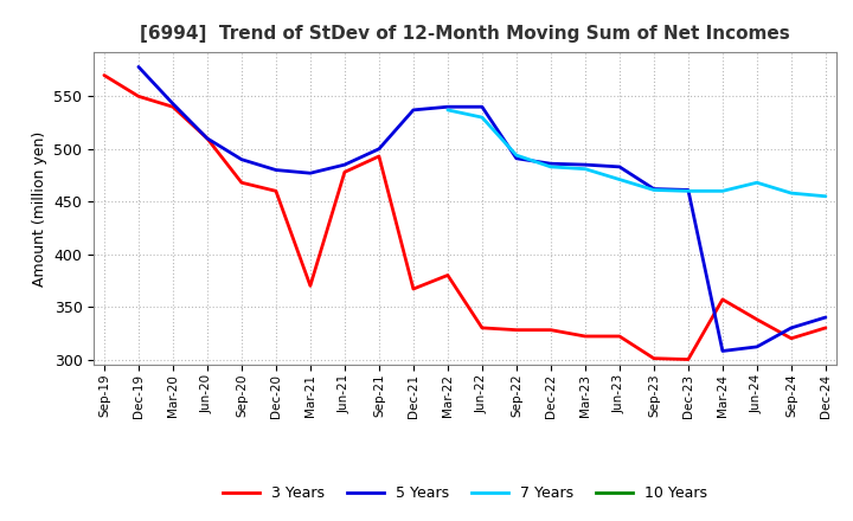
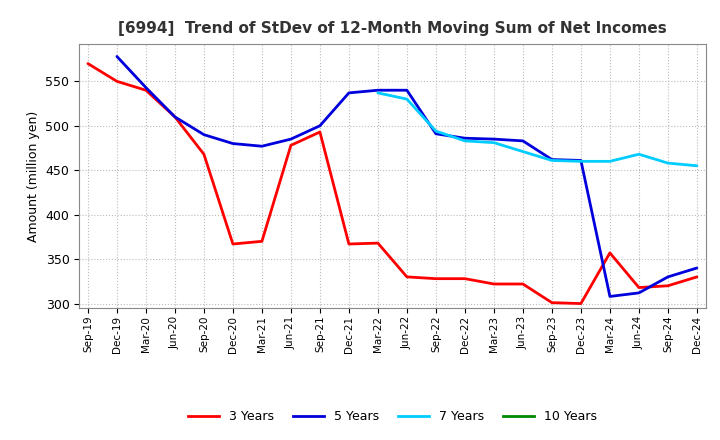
3 Years/Dec-20: 460 -> 367
3 Years/Mar-22: 380 -> 368
3 Years/Jun-24: 338 -> 318
